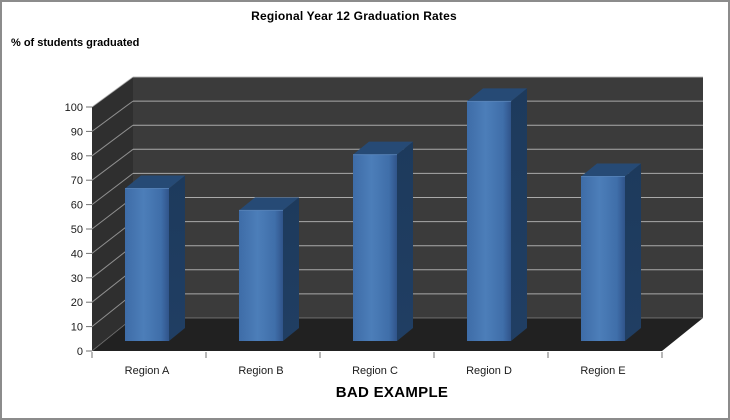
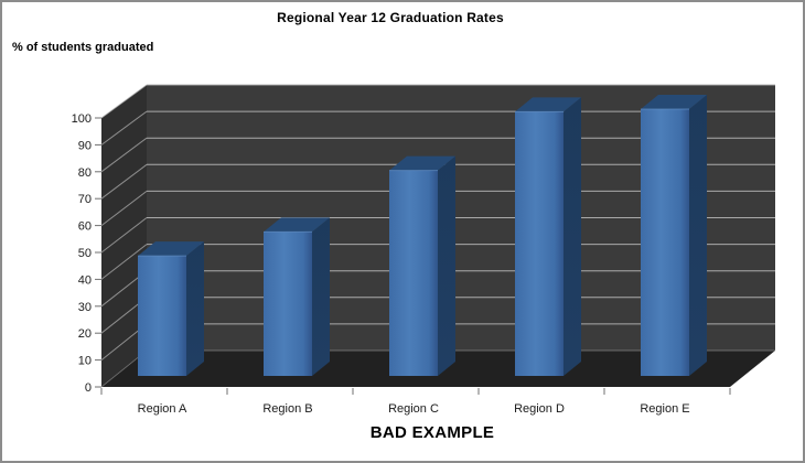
Region A: 63 -> 45
Region E: 68 -> 100
